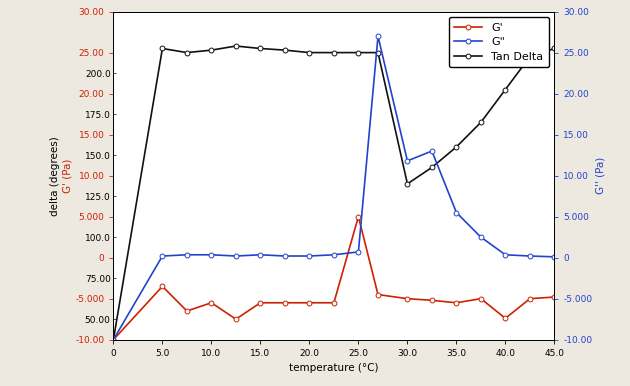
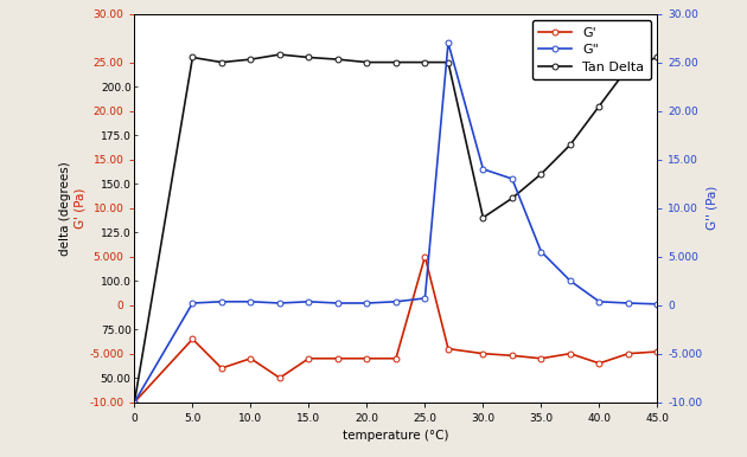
G"/30.0: 11.8 -> 14.0
G'/40.0: -7.4 -> -6.0
